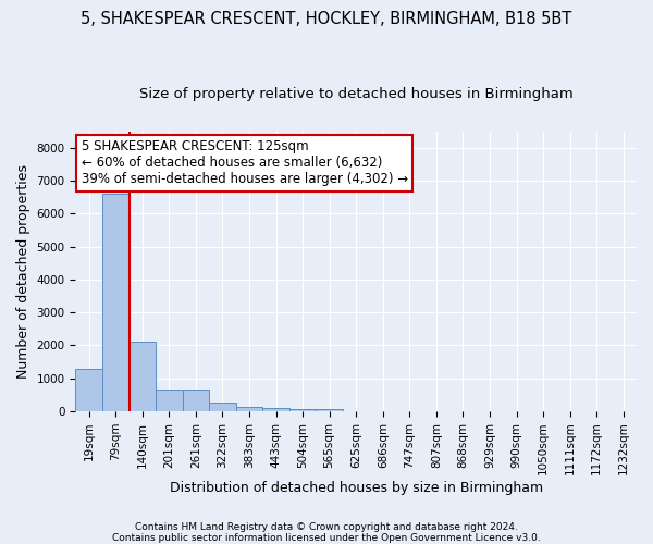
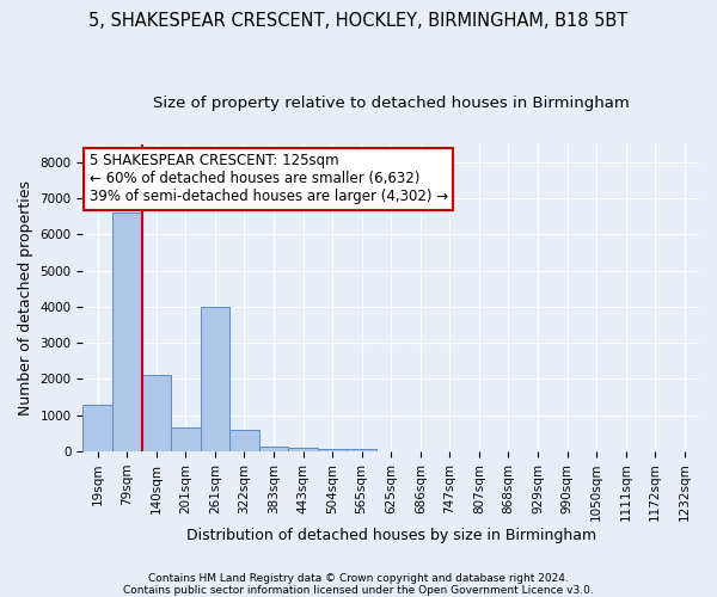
261sqm: 650 -> 4000
322sqm: 250 -> 600
